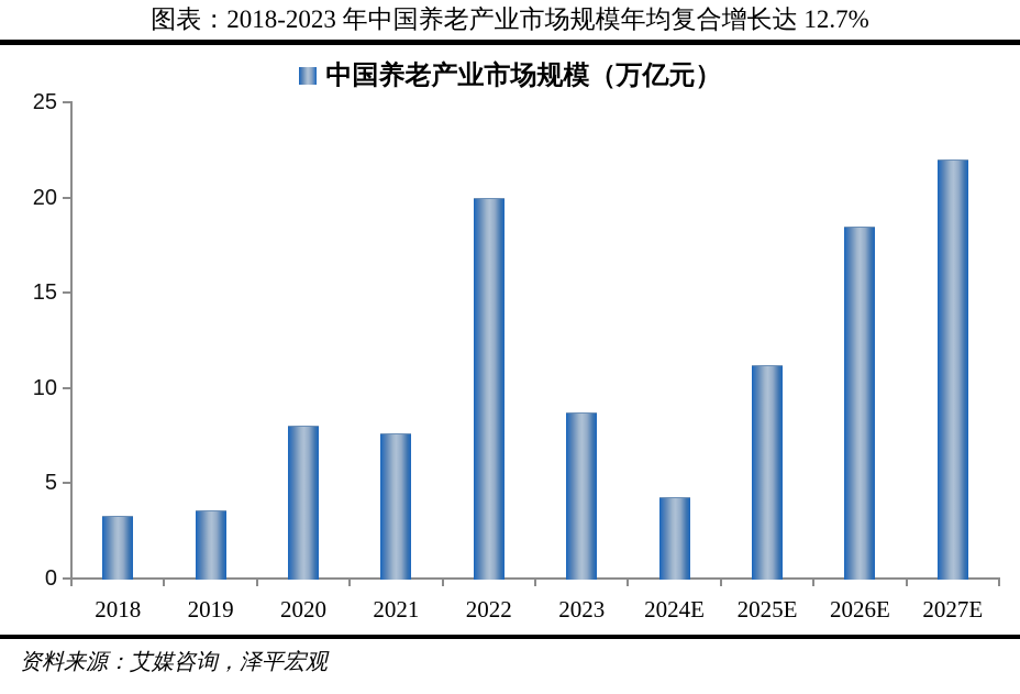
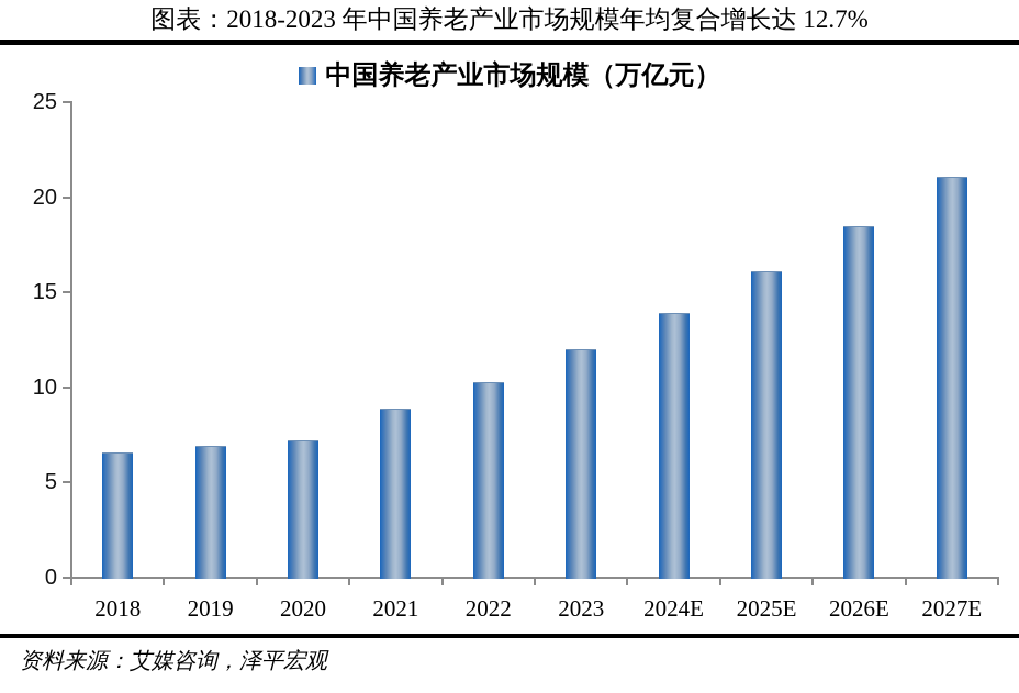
2018: 3.3 -> 6.6
2019: 3.6 -> 6.9
2020: 8.0 -> 7.2
2021: 7.6 -> 8.9
2022: 20.0 -> 10.3
2023: 8.7 -> 12.0
2024E: 4.3 -> 13.9
2025E: 11.2 -> 16.1
2027E: 22.0 -> 21.1
